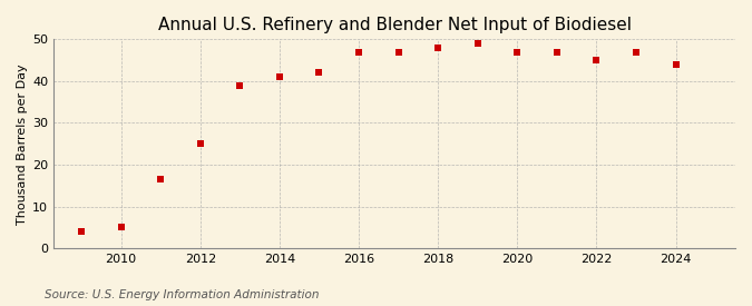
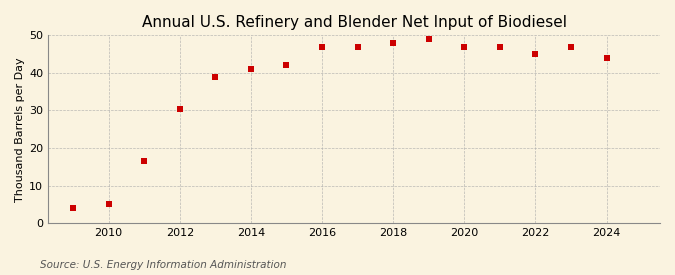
2012: 25.0 -> 30.5
